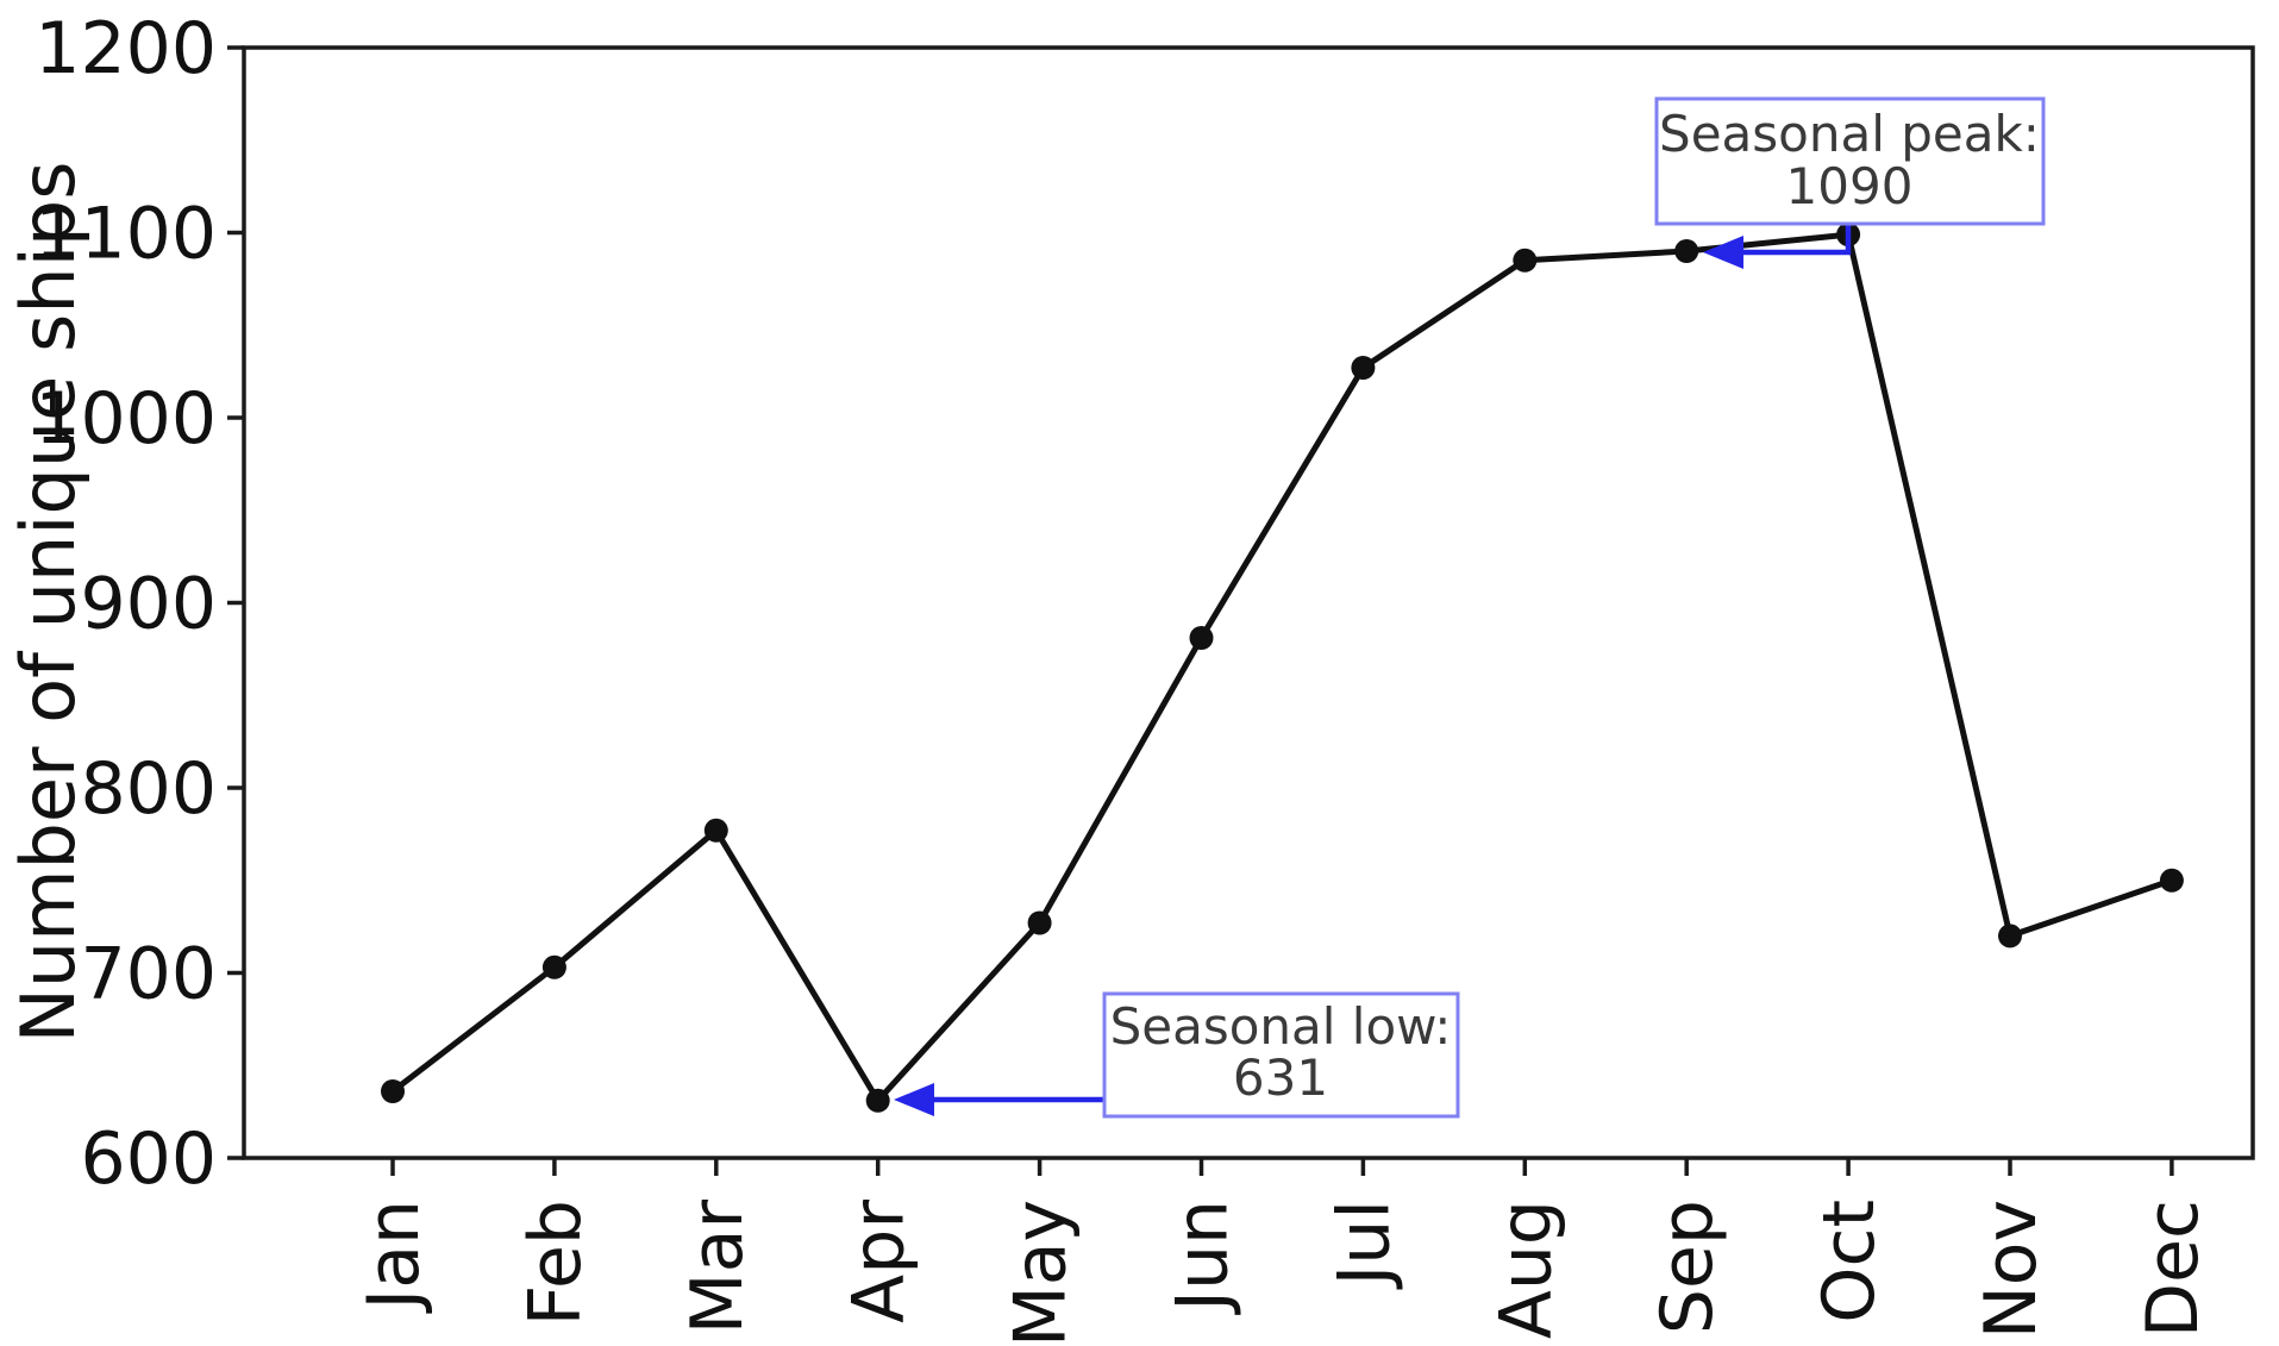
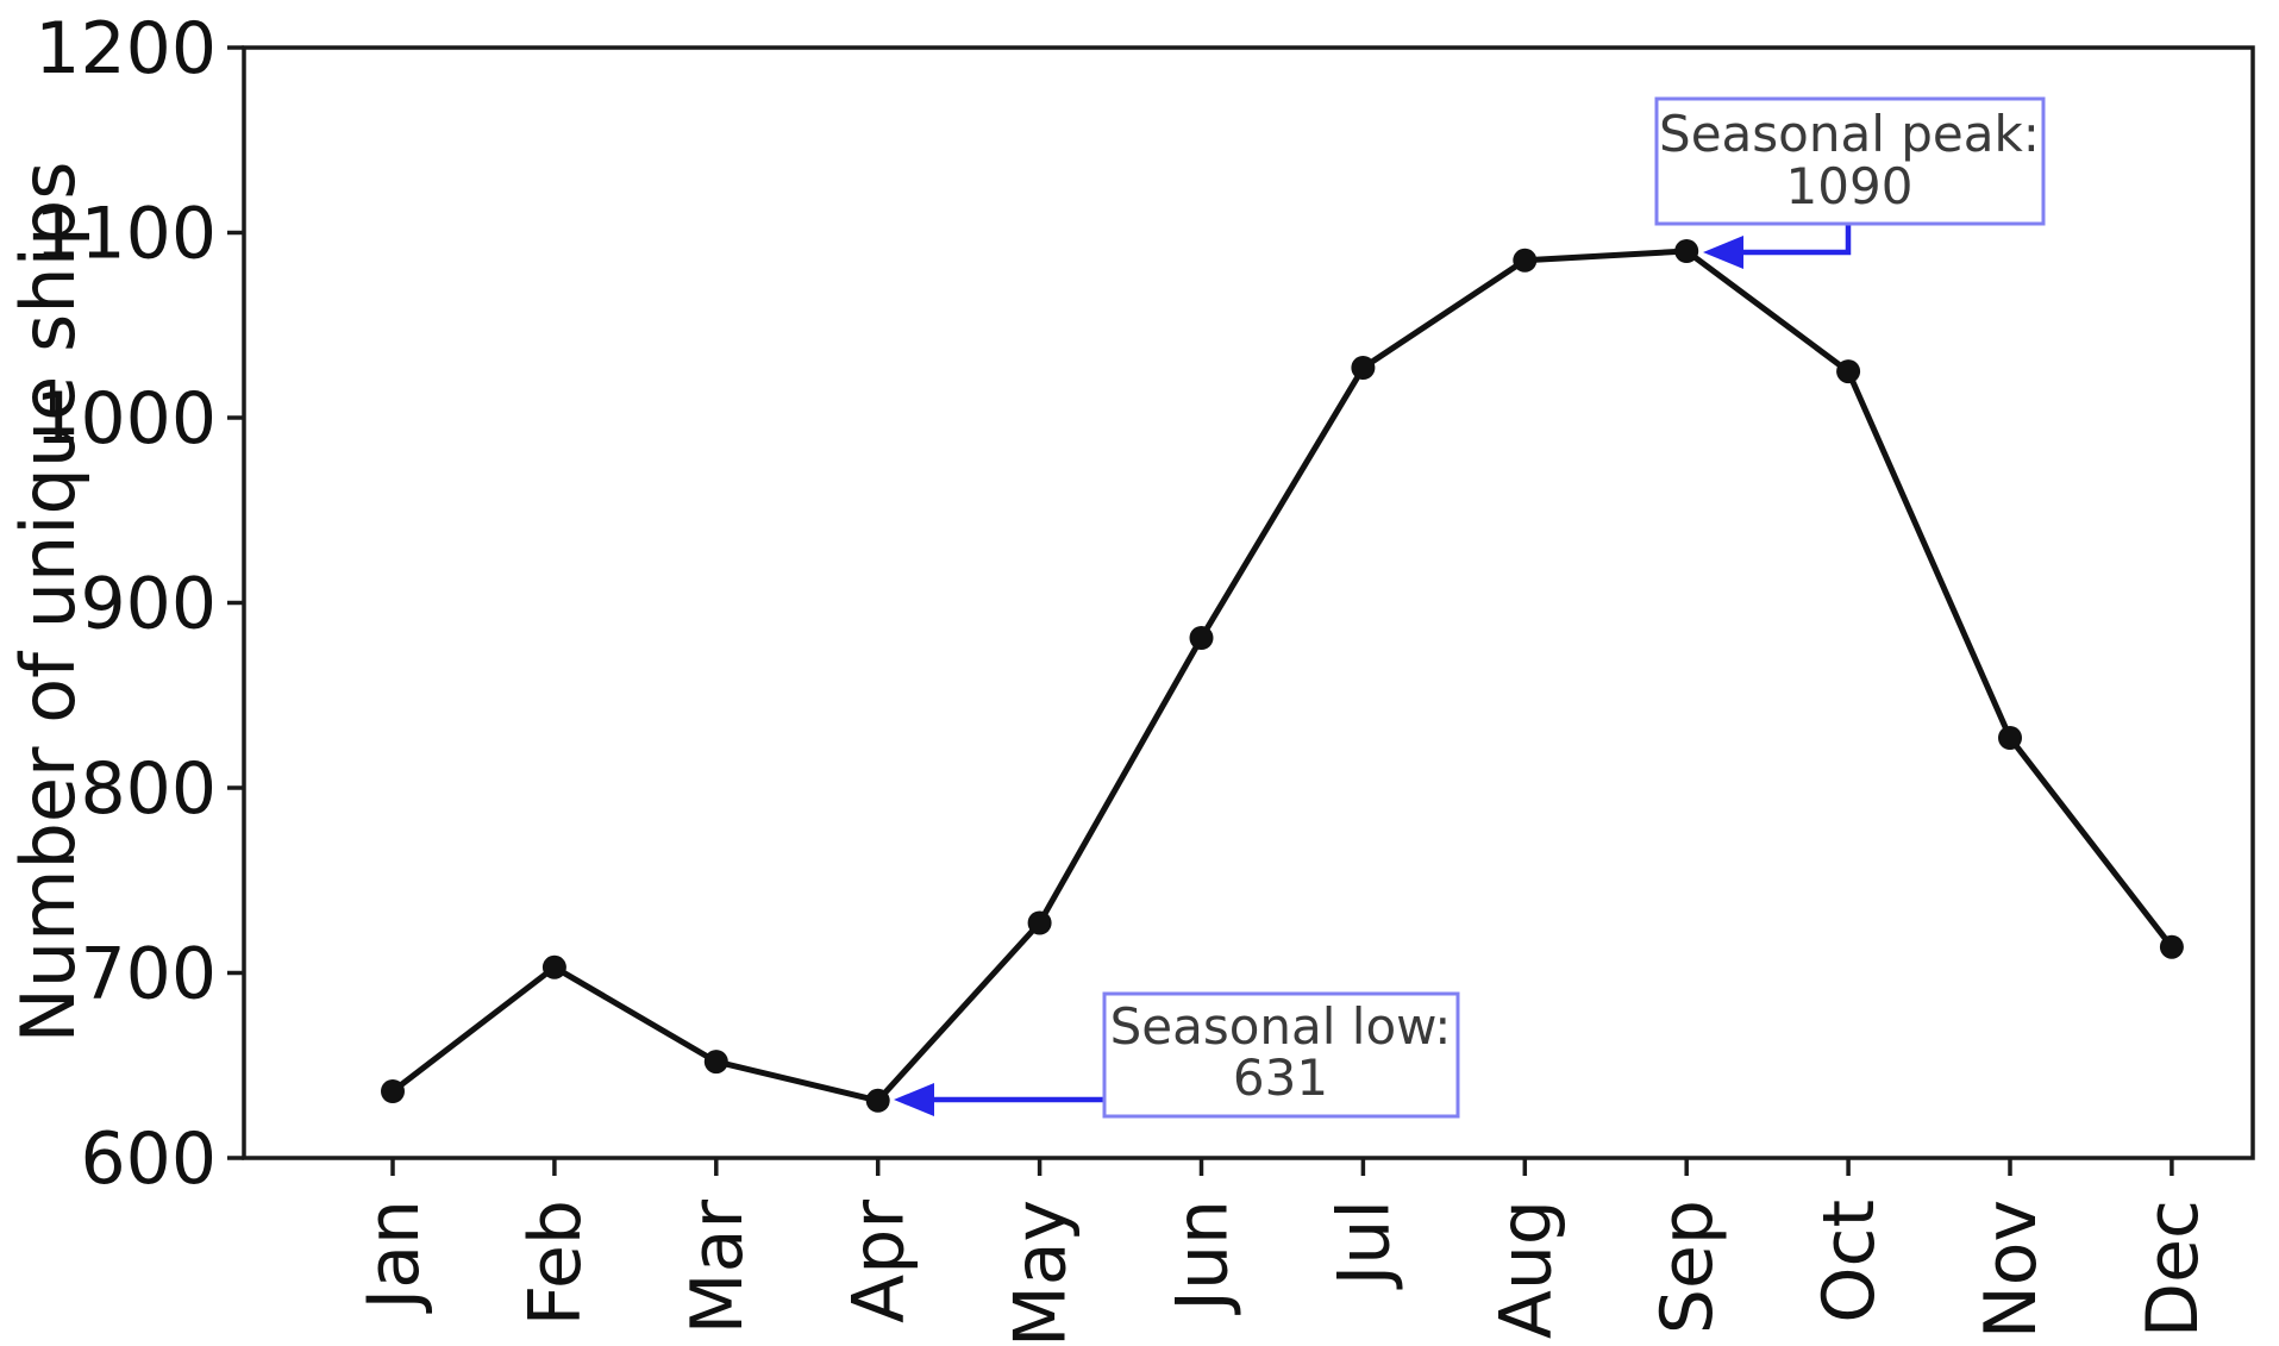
Mar: 777 -> 652
Oct: 1099 -> 1025
Nov: 720 -> 827
Dec: 750 -> 714
